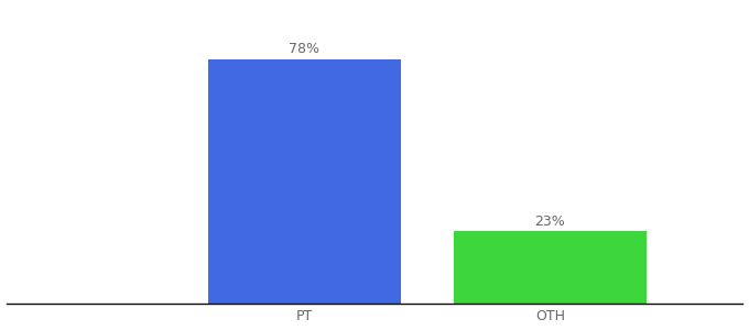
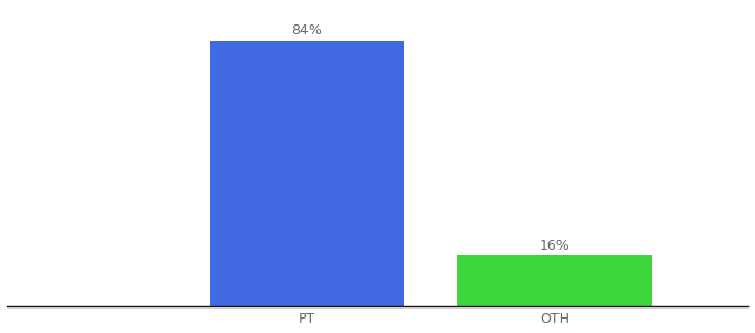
PT: 78% -> 84%
OTH: 23% -> 16%
